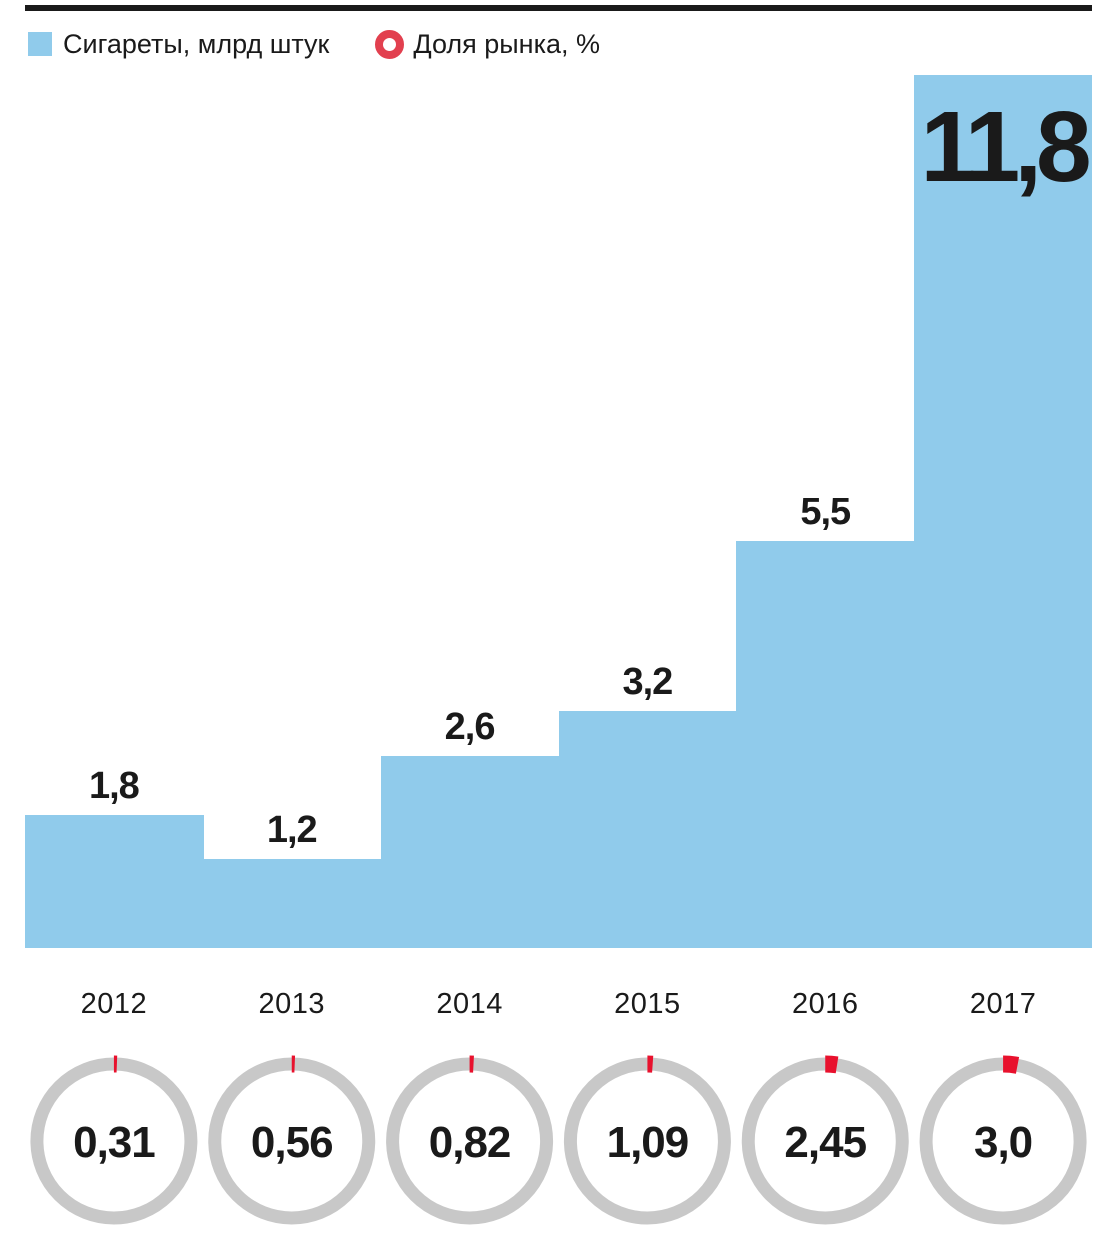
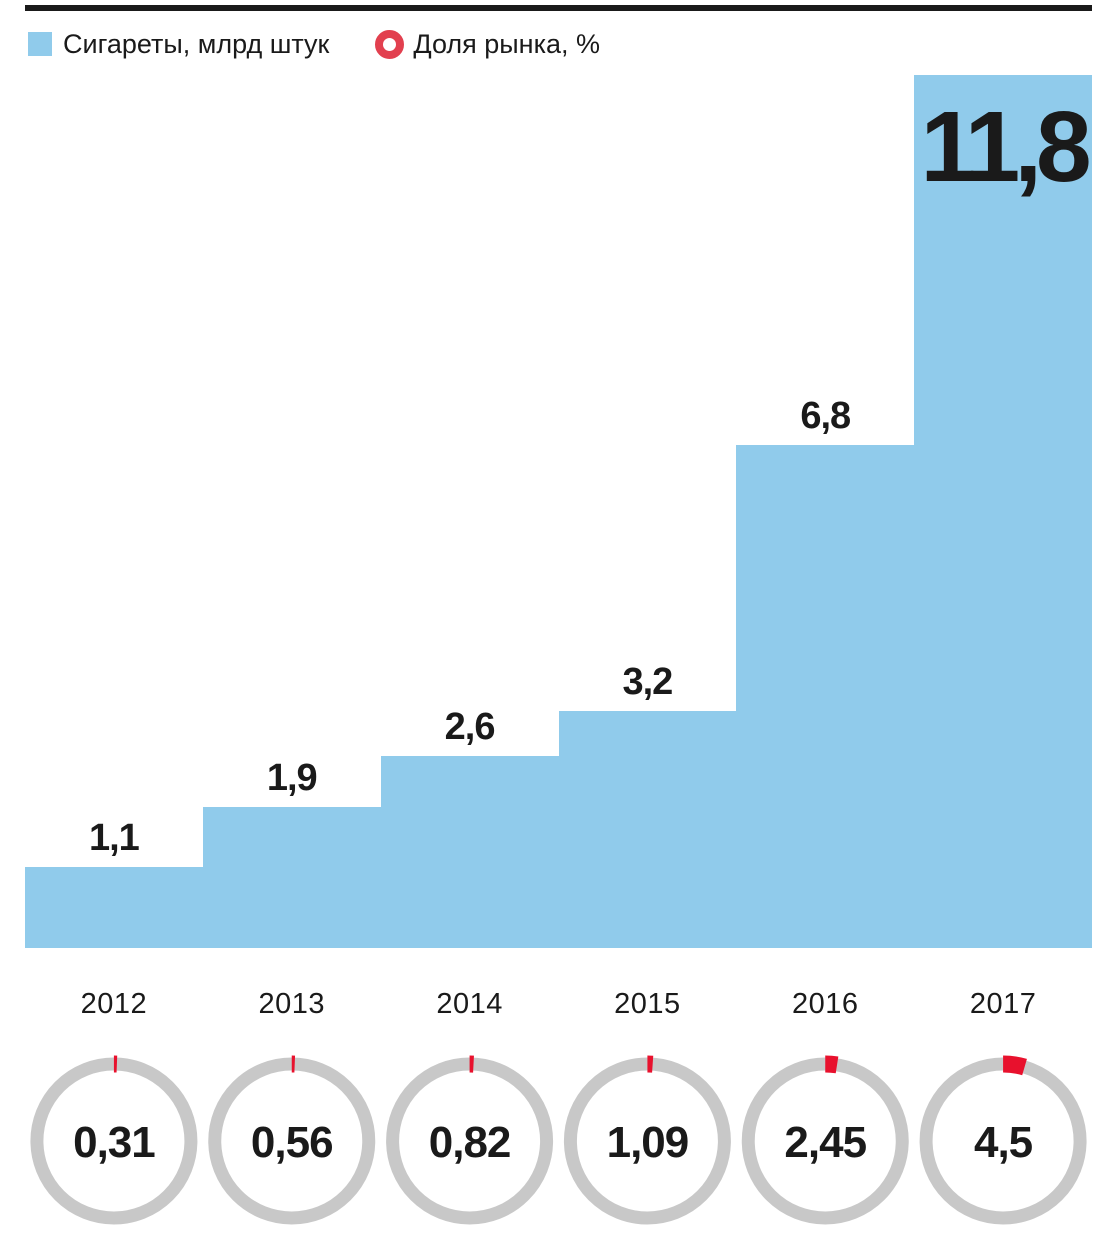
Сигареты, млрд штук/2012: 1,8 -> 1,1
Сигареты, млрд штук/2013: 1,2 -> 1,9
Сигареты, млрд штук/2016: 5,5 -> 6,8
Доля рынка, %/2017: 3,0 -> 4,5
